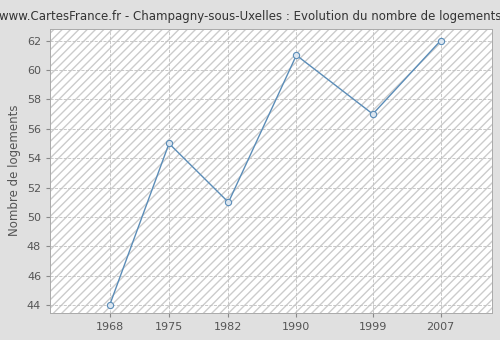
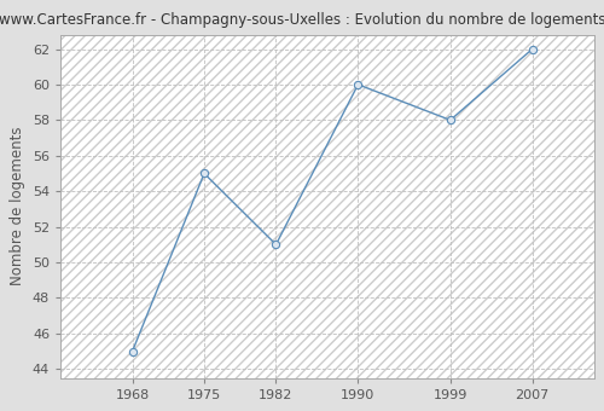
1968: 44 -> 45
1990: 61 -> 60
1999: 57 -> 58
